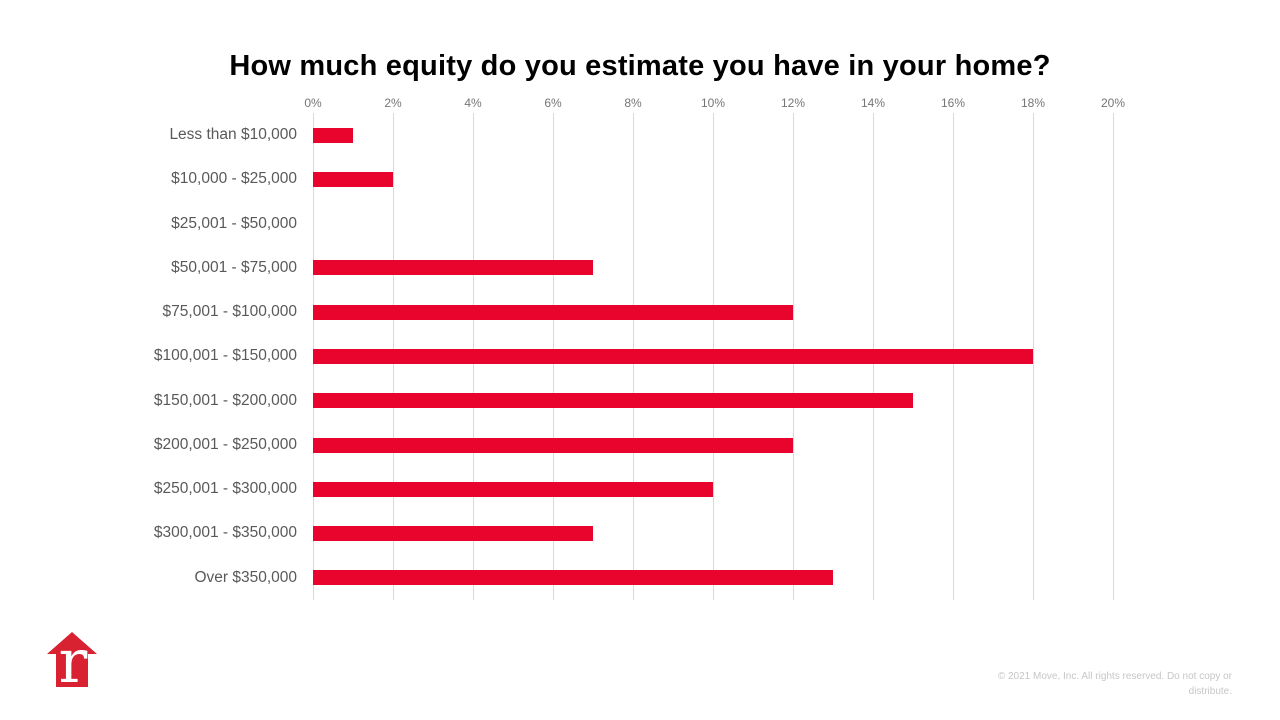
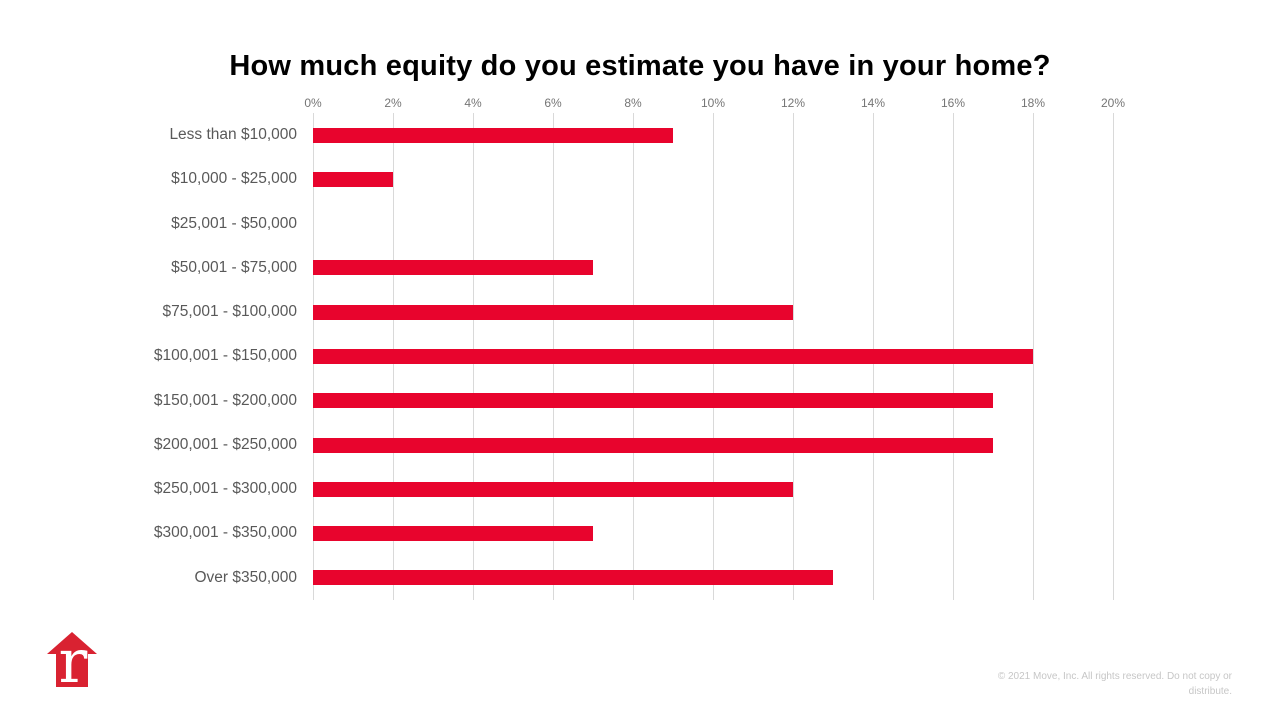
Less than $10,000: 1% -> 9%
$150,001 - $200,000: 15% -> 17%
$200,001 - $250,000: 12% -> 17%
$250,001 - $300,000: 10% -> 12%
